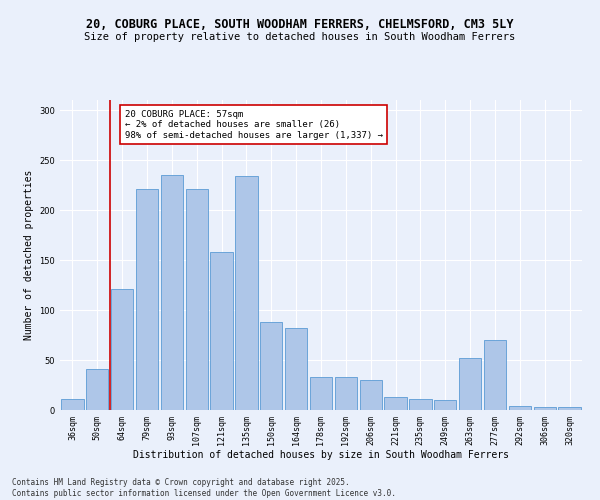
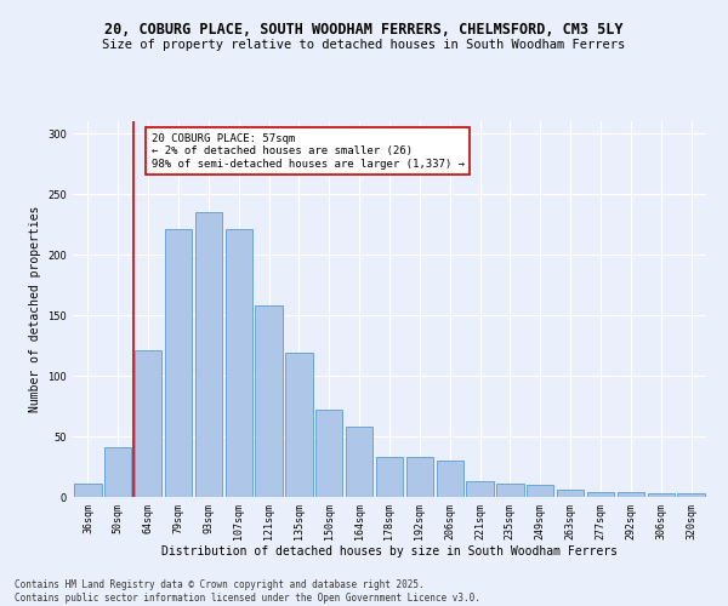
135sqm: 234 -> 119
150sqm: 88 -> 72
164sqm: 82 -> 58
263sqm: 52 -> 6
277sqm: 70 -> 4
